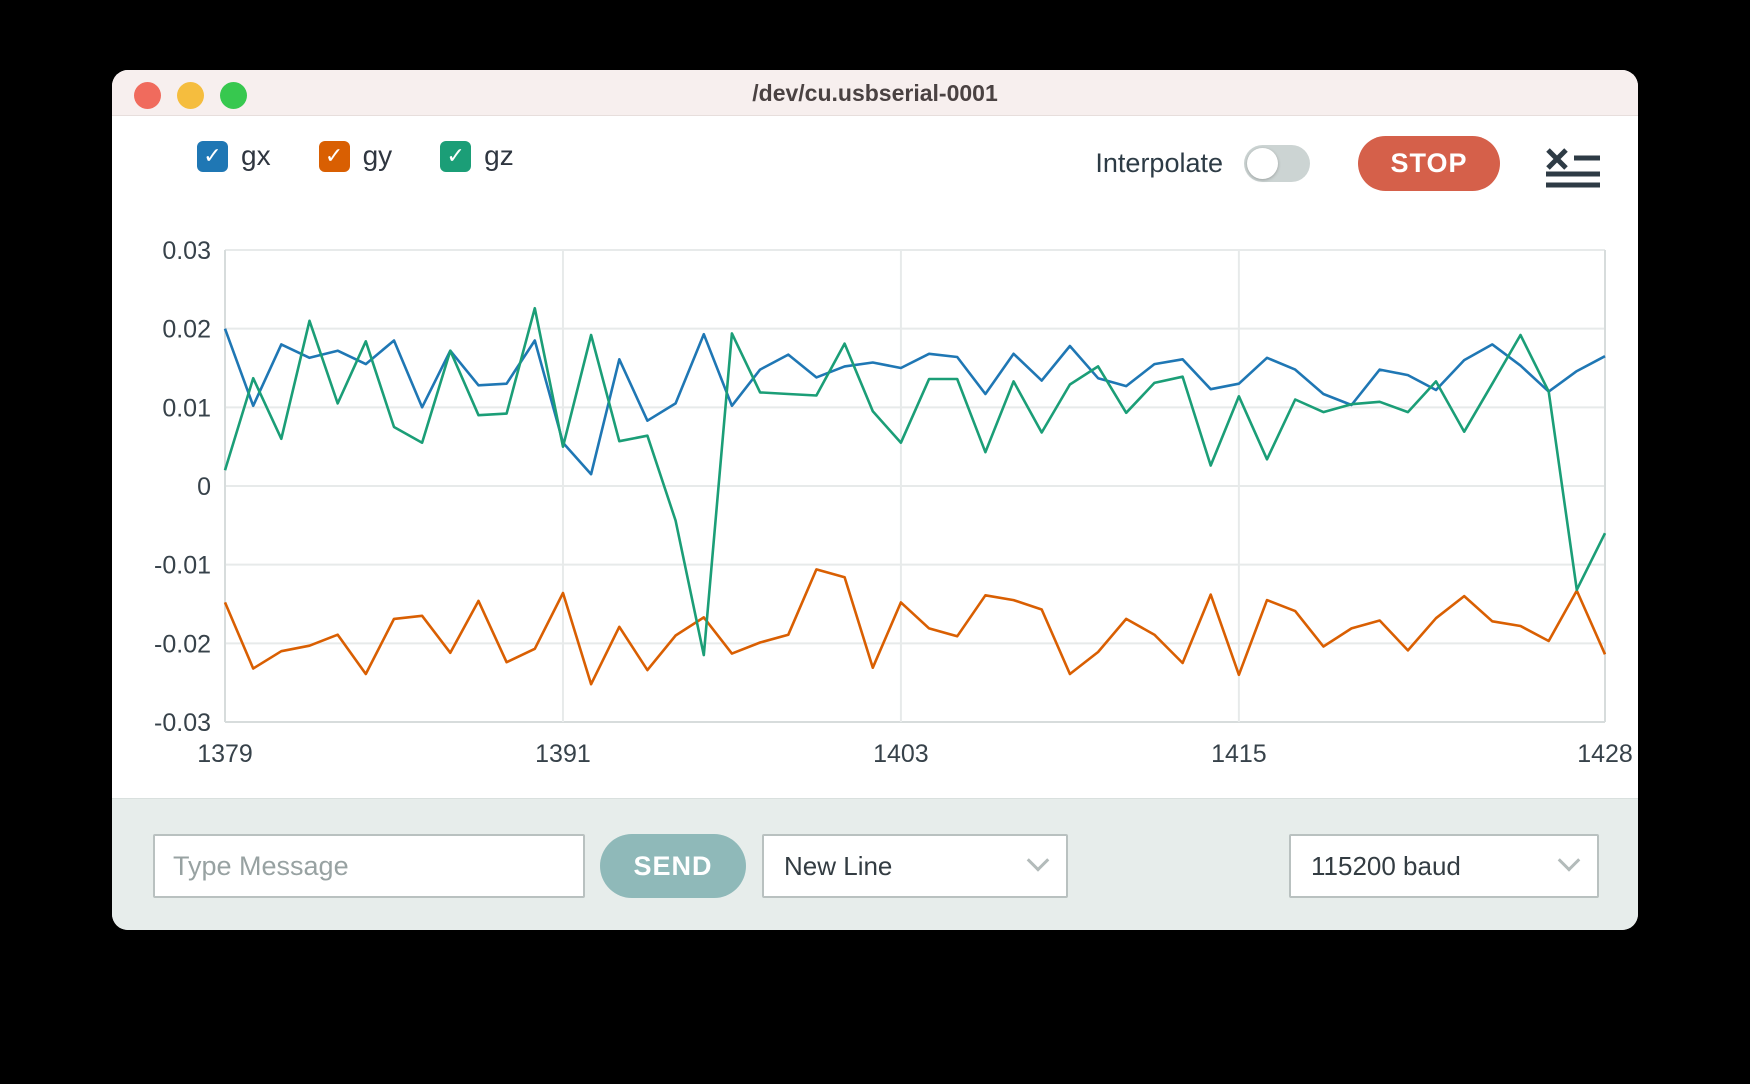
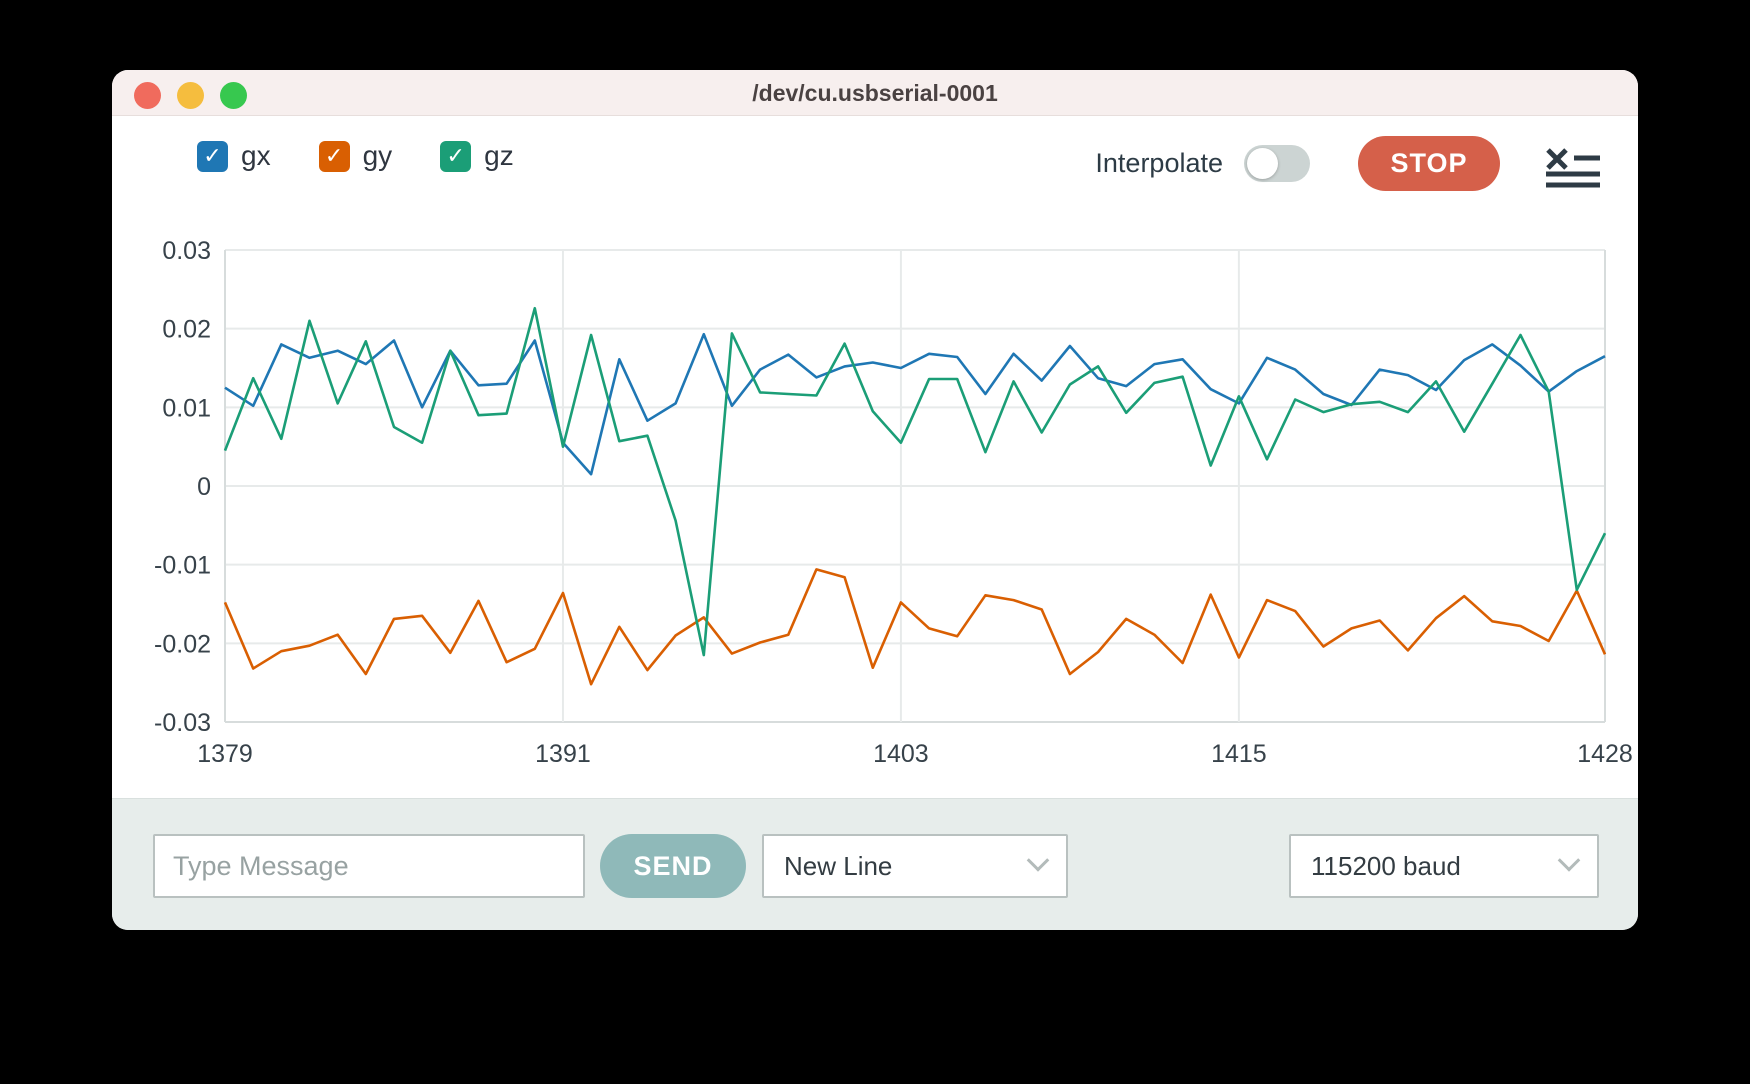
gx/1379: 0.020 -> 0.013
gz/1379: 0.002 -> 0.004
gx/1415: 0.013 -> 0.011
gy/1415: -0.024 -> -0.022
